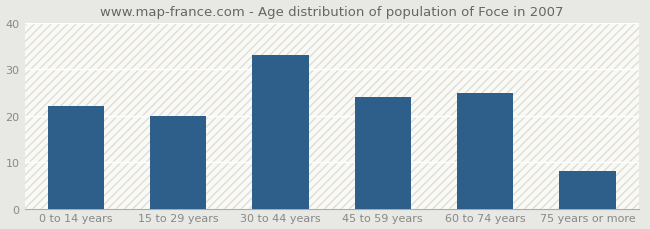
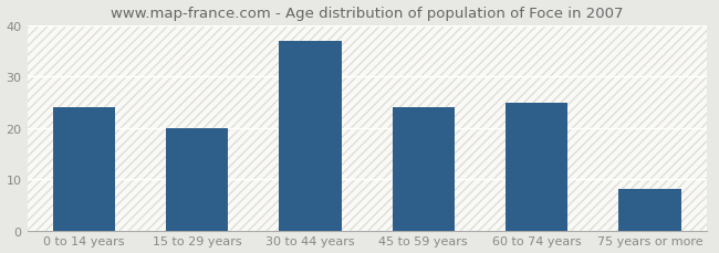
0 to 14 years: 22 -> 24
30 to 44 years: 33 -> 37
